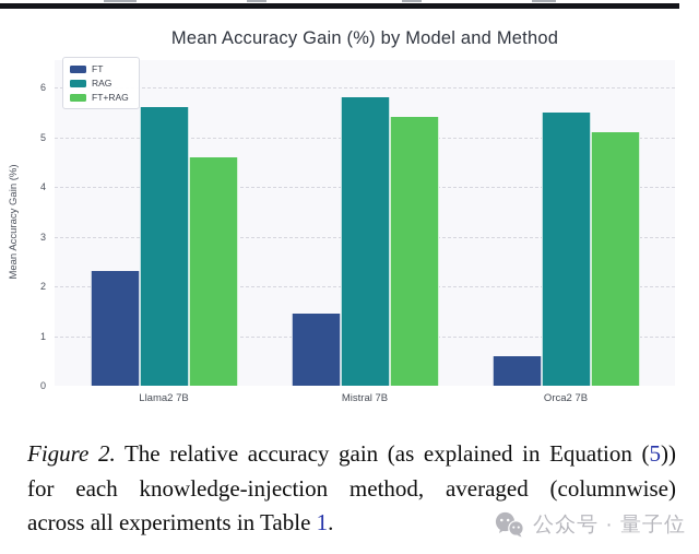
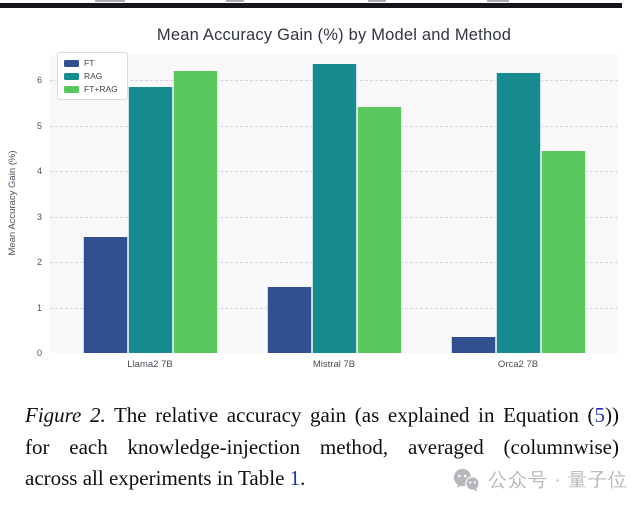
FT/Llama2 7B: 2.3 -> 2.5
RAG/Llama2 7B: 5.6 -> 5.8
FT+RAG/Llama2 7B: 4.6 -> 6.2
RAG/Mistral 7B: 5.8 -> 6.3
FT/Orca2 7B: 0.6 -> 0.3
RAG/Orca2 7B: 5.5 -> 6.2
FT+RAG/Orca2 7B: 5.1 -> 4.5
